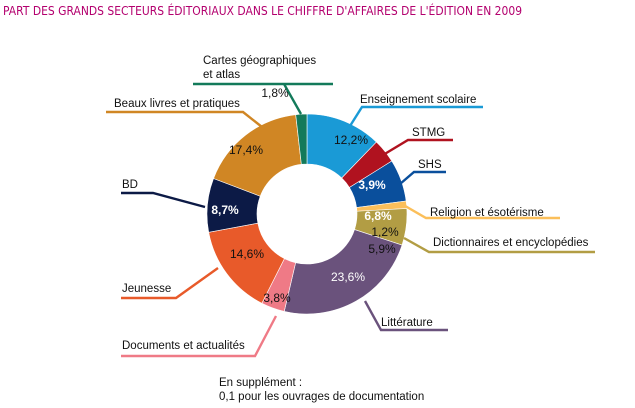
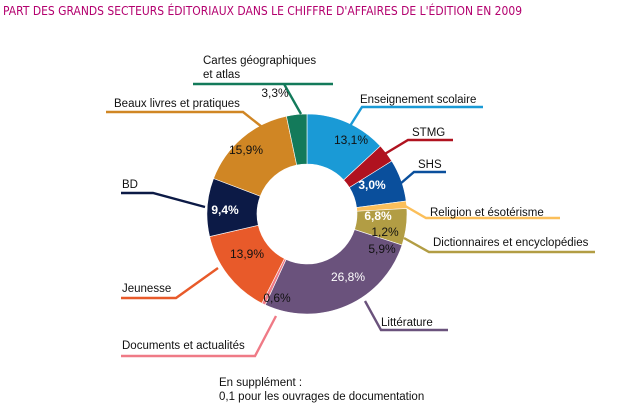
Enseignement scolaire: 12,2% -> 13,1%
STMG: 3,9% -> 3,0%
Littérature: 23,6% -> 26,8%
Documents et actualités: 3,8% -> 0,6%
Jeunesse: 14,6% -> 13,9%
BD: 8,7% -> 9,4%
Beaux livres et pratiques: 17,4% -> 15,9%
Cartes géographiques et atlas: 1,8% -> 3,3%
